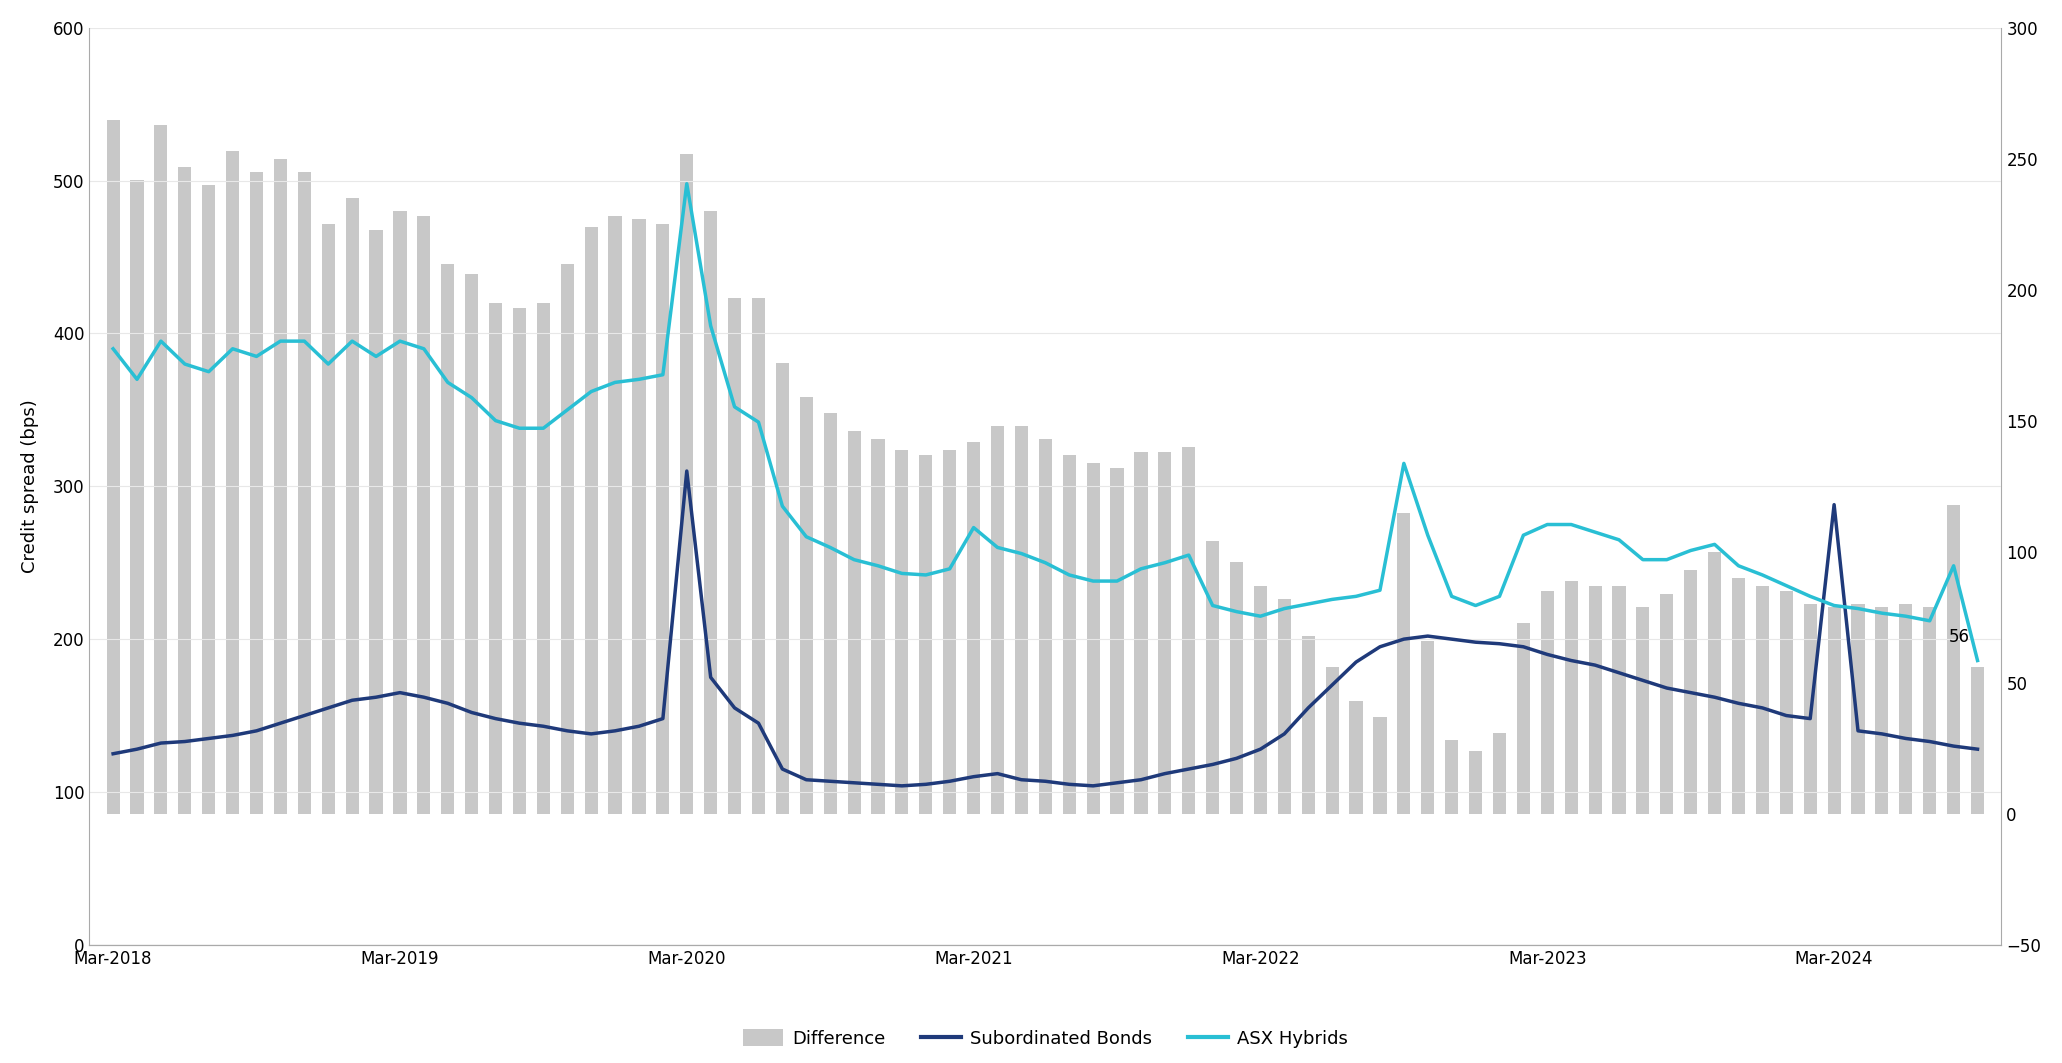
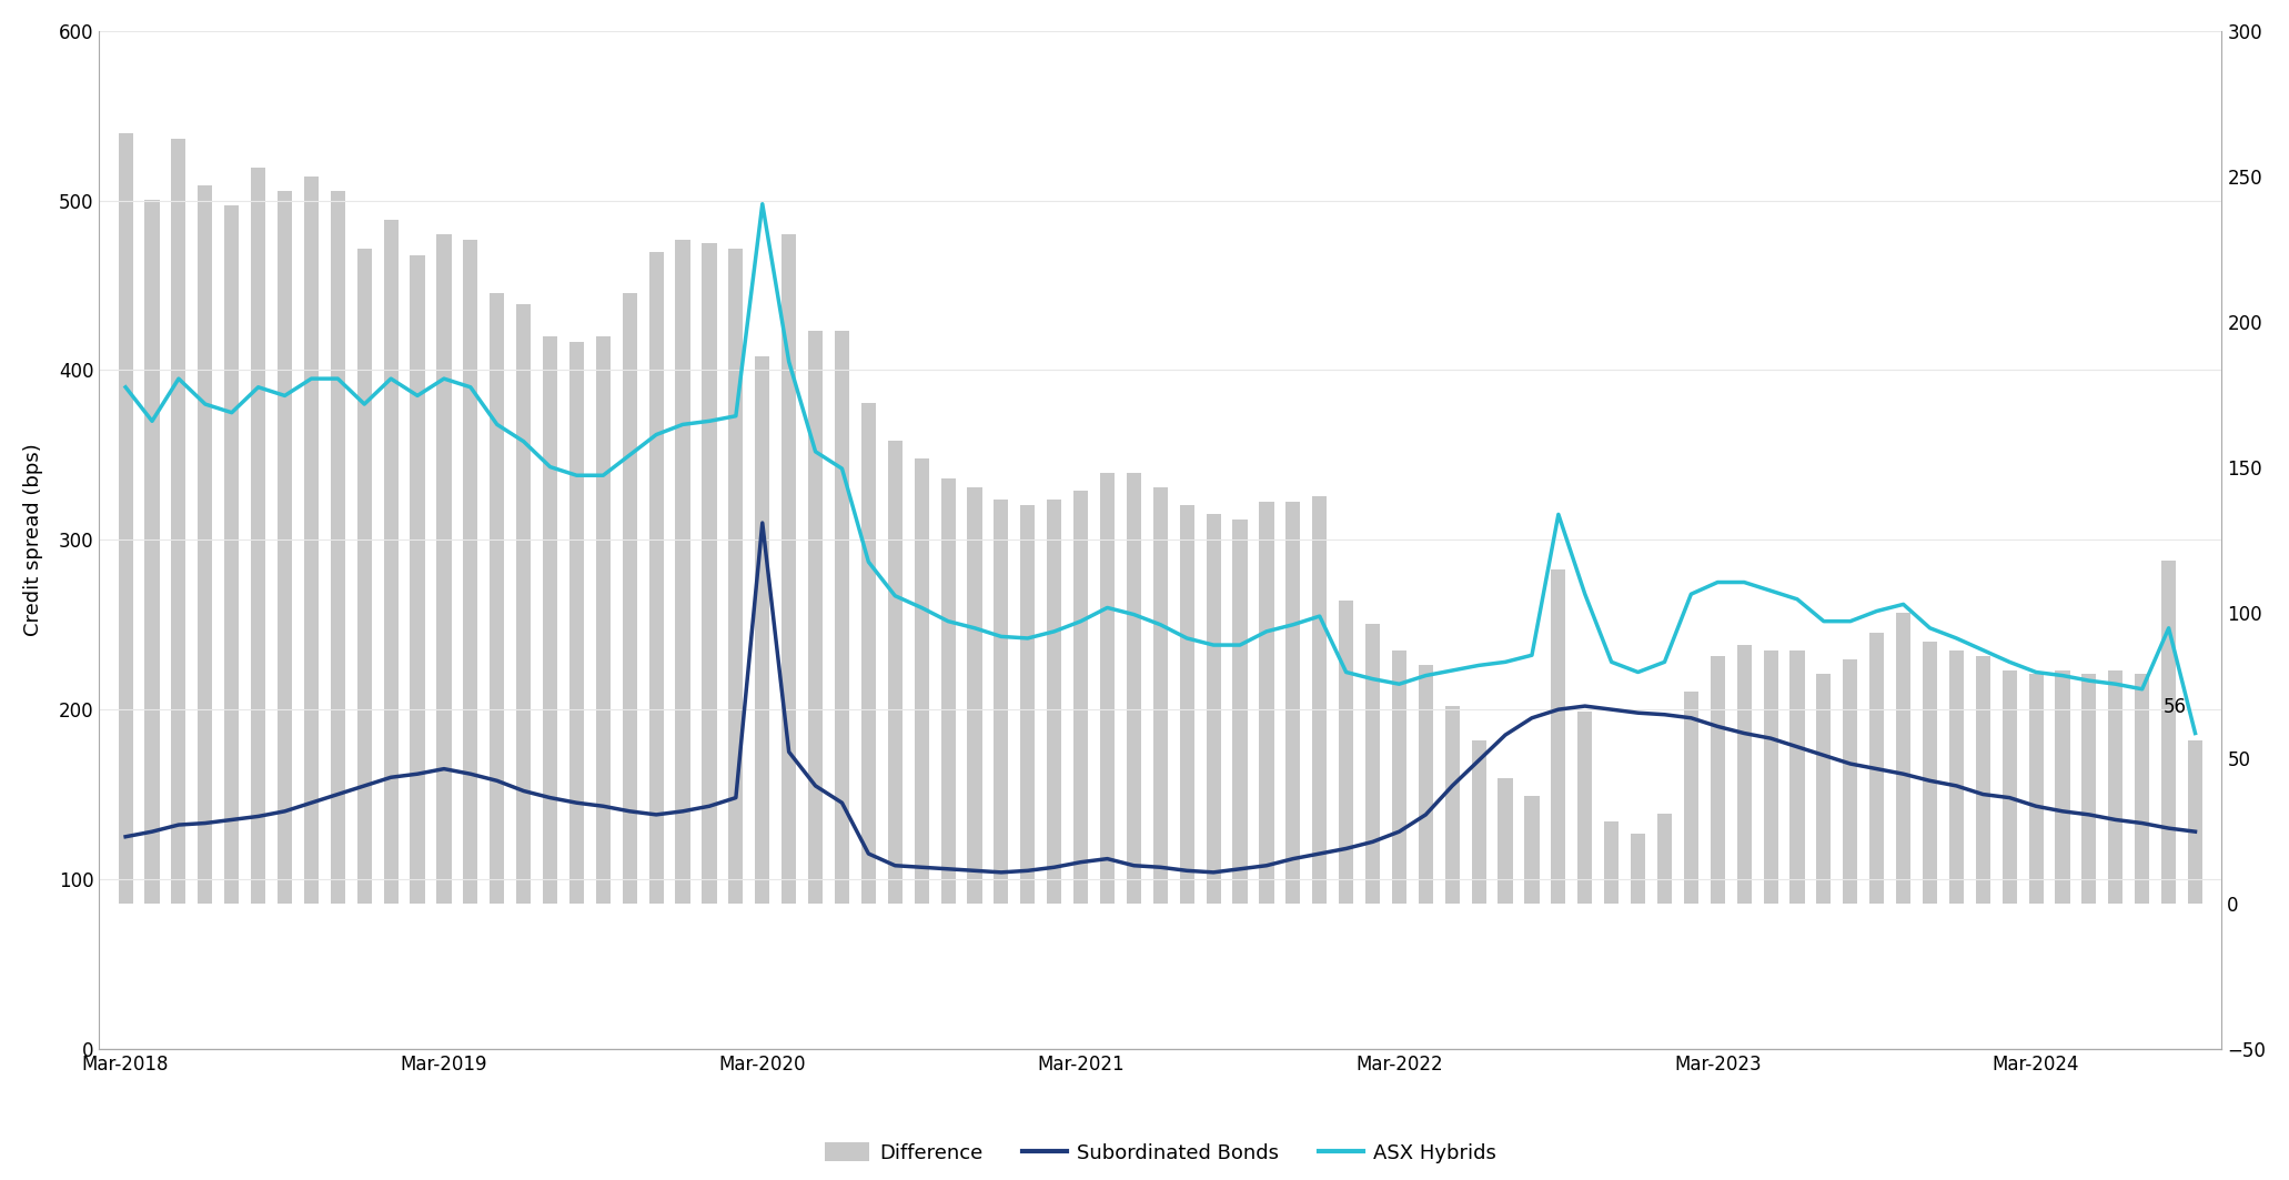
Difference/Mar-2020: 252 -> 188
ASX Hybrids/Mar-2021: 273 -> 252
Subordinated Bonds/Mar-2024: 288 -> 143
